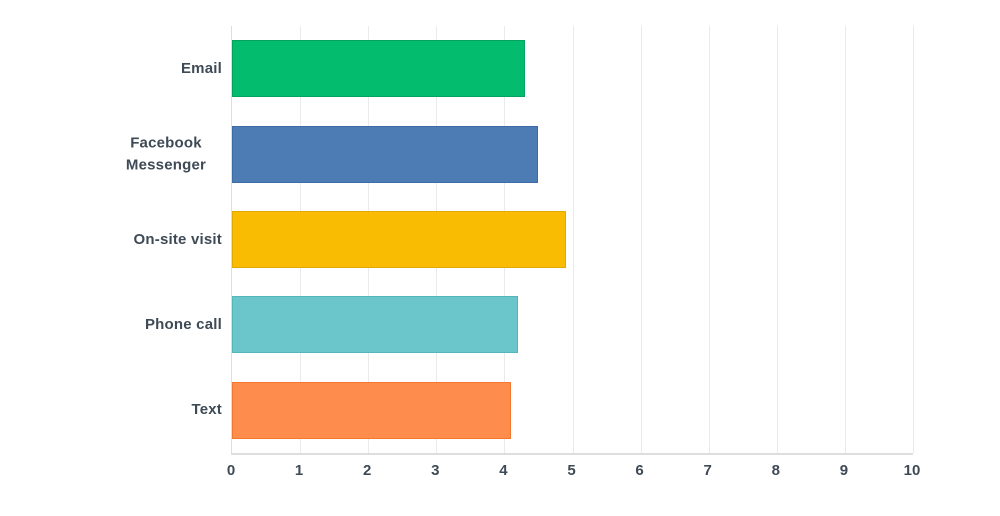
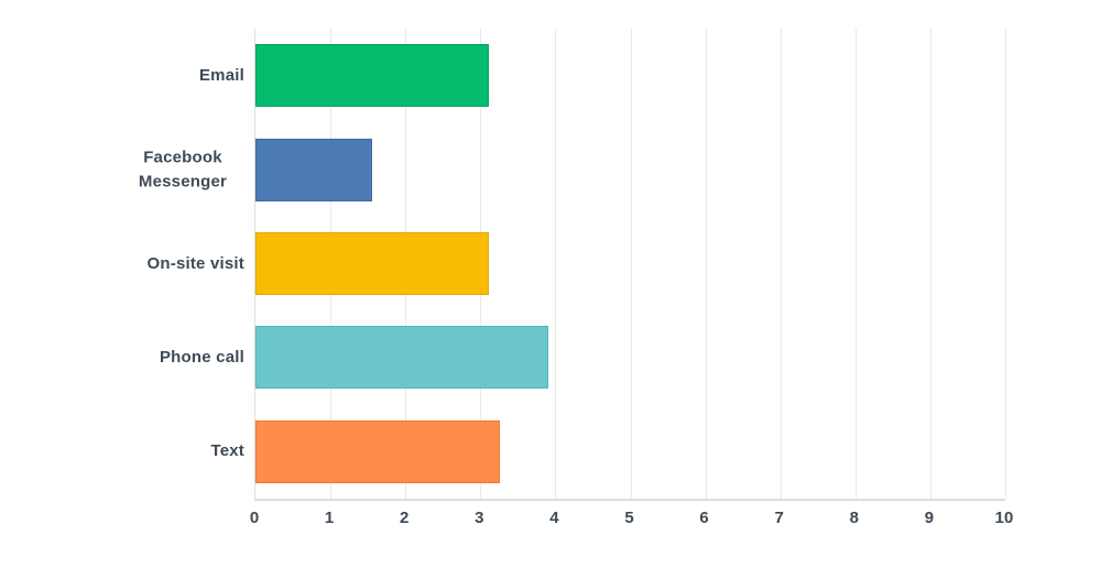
Email: 4.3 -> 3.1
Facebook Messenger: 4.5 -> 1.6
On-site visit: 4.9 -> 3.1
Phone call: 4.2 -> 3.9
Text: 4.1 -> 3.3
